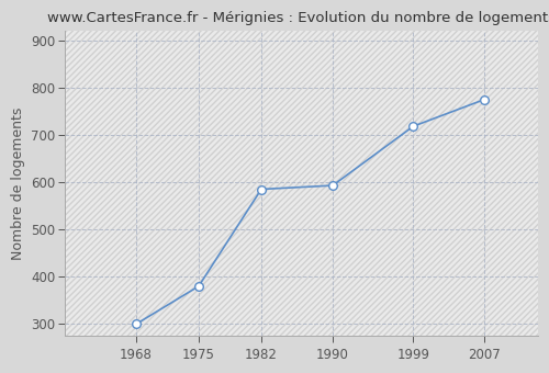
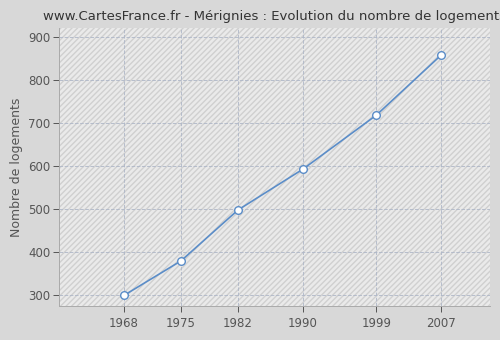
1982: 585 -> 498
2007: 775 -> 858
